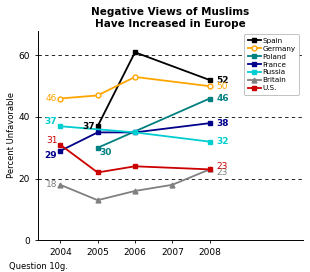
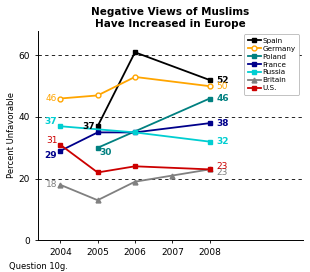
Britain/2006: 16 -> 19
Britain/2007: 18 -> 21
